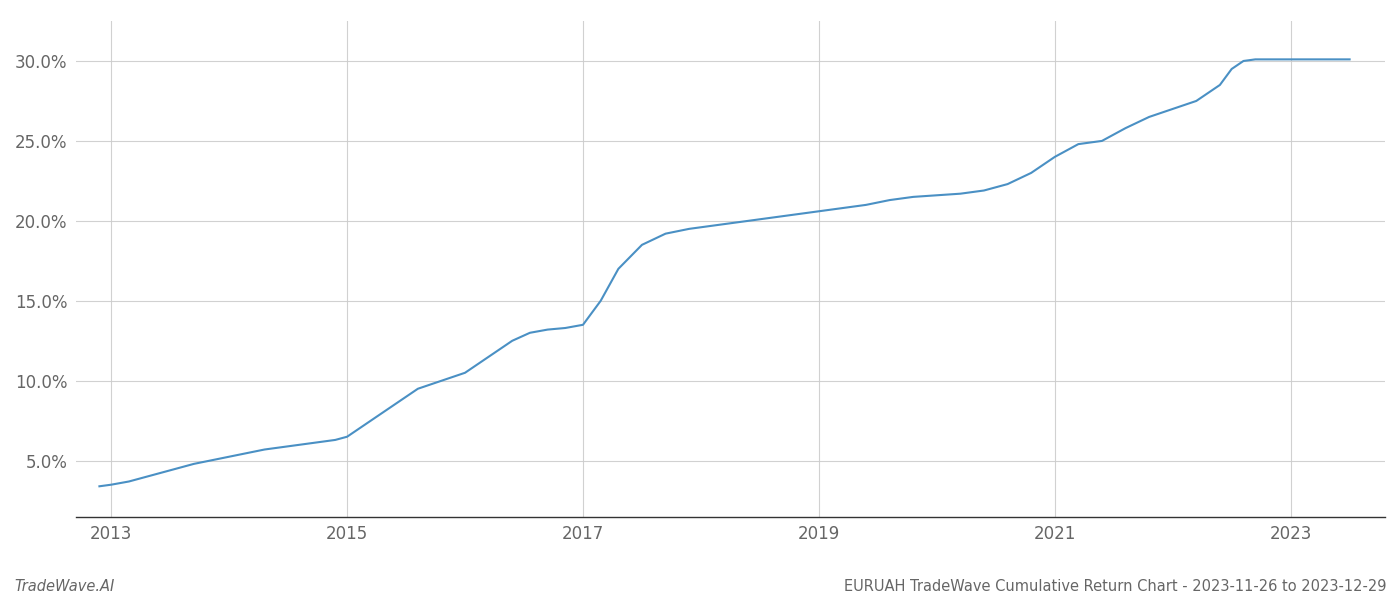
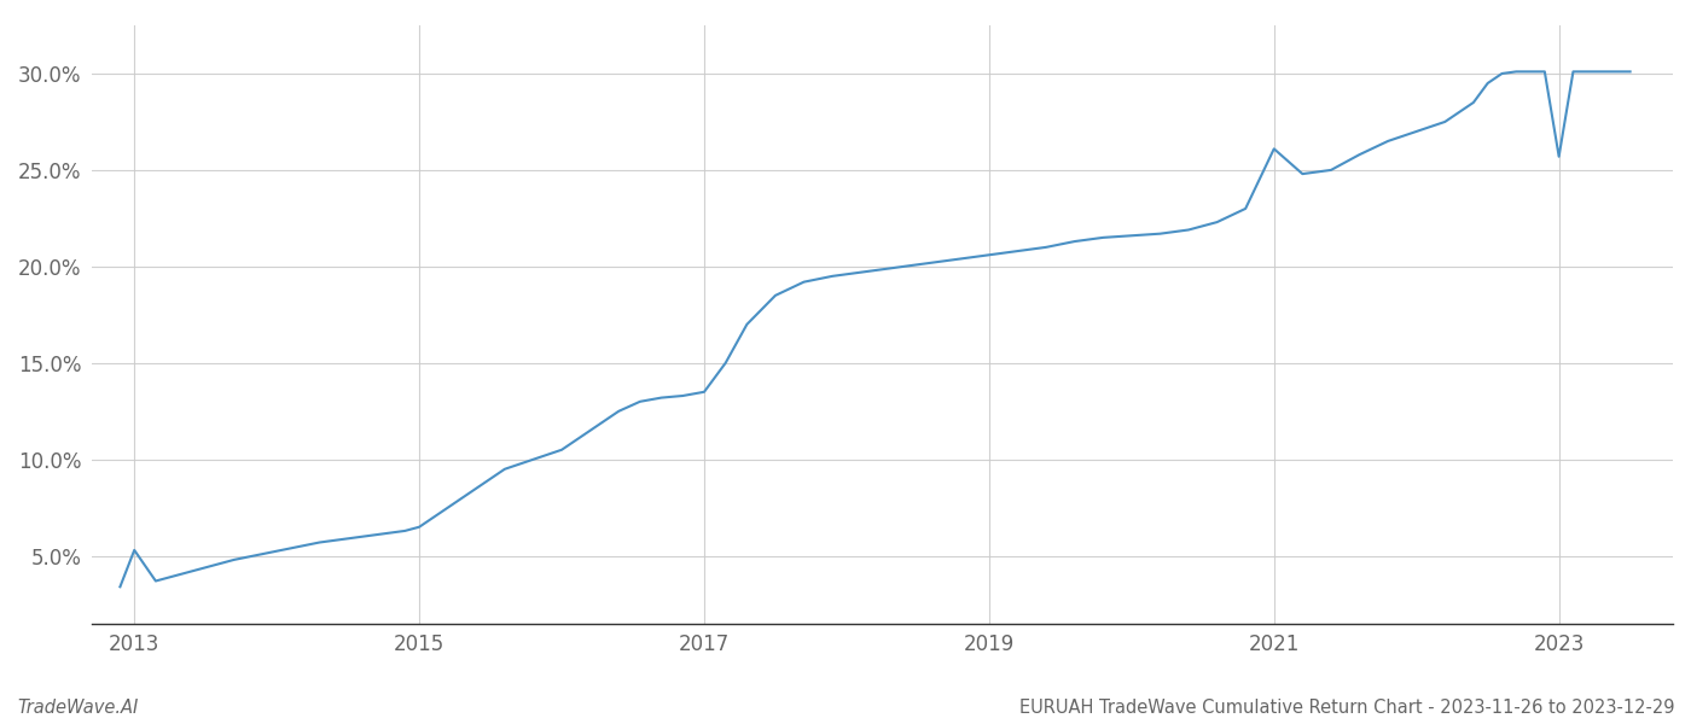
2013: 3.5% -> 5.3%
2021: 24.0% -> 26.1%
2023: 30.1% -> 25.7%
